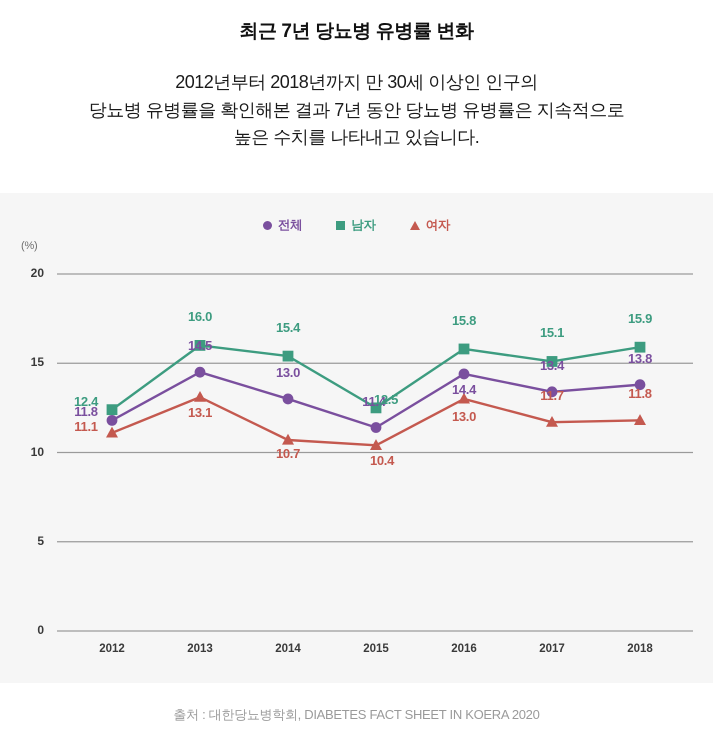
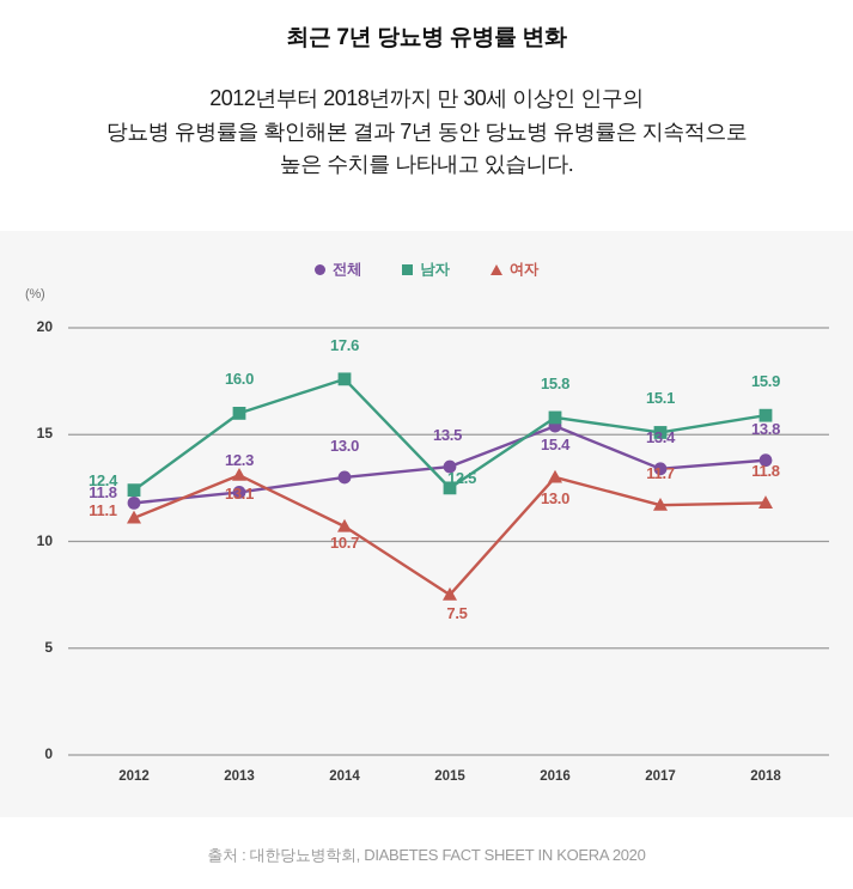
전체/2013: 14.5 -> 12.3
남자/2014: 15.4 -> 17.6
전체/2015: 11.4 -> 13.5
여자/2015: 10.4 -> 7.5
전체/2016: 14.4 -> 15.4
